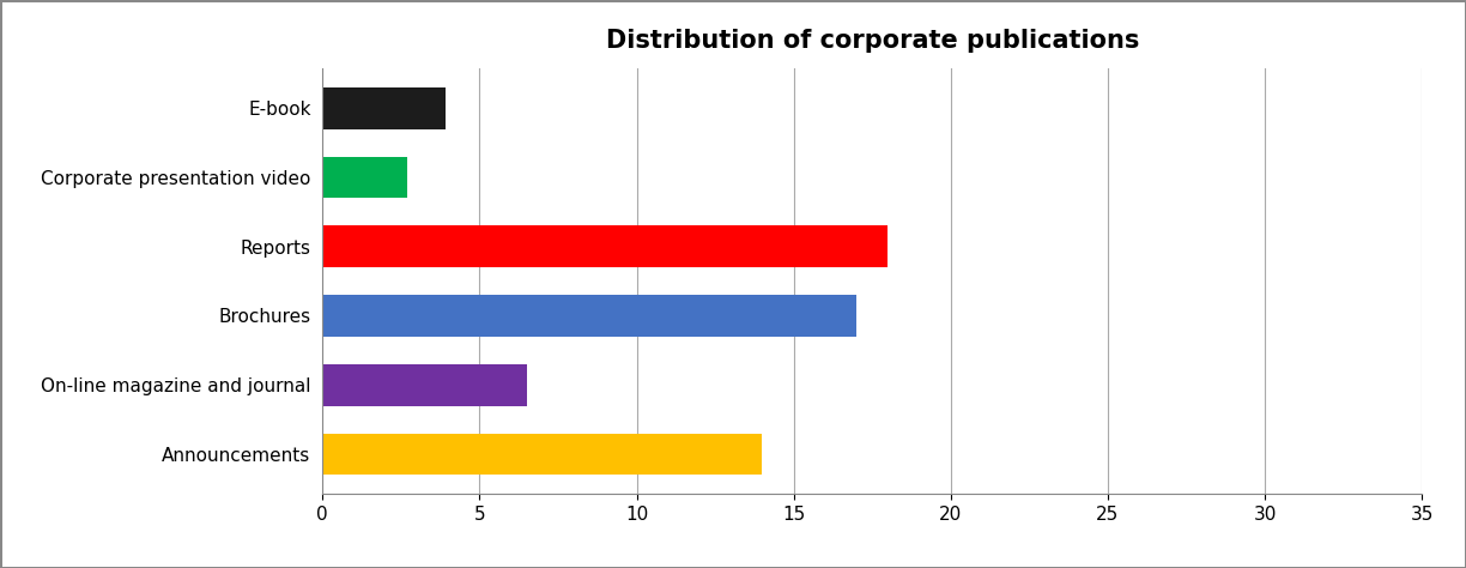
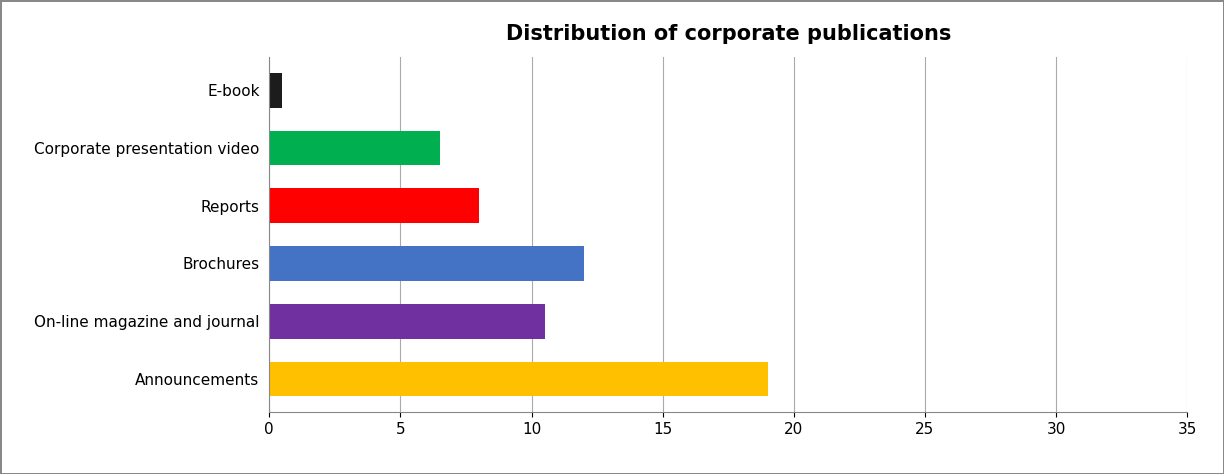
E-book: 3.9 -> 0.5
Corporate presentation video: 2.7 -> 6.5
Reports: 18.0 -> 8.0
Brochures: 17.0 -> 12.0
On-line magazine and journal: 6.5 -> 10.5
Announcements: 14.0 -> 19.0
